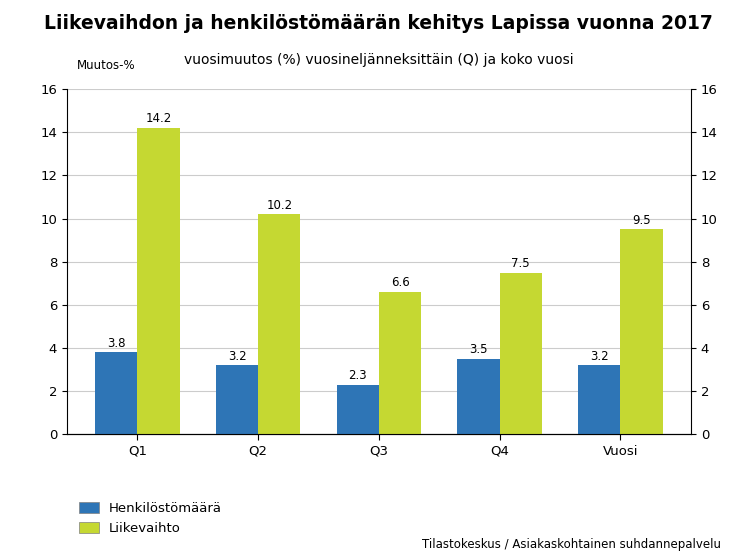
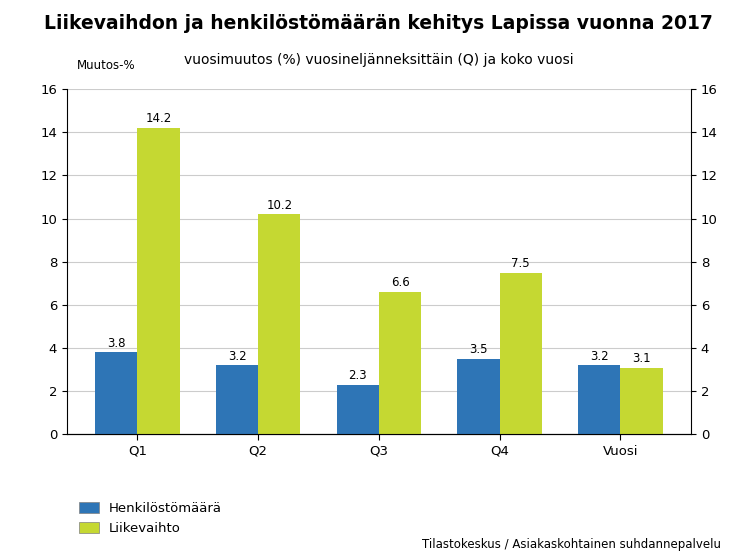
Liikevaihto/Vuosi: 9.5 -> 3.1
